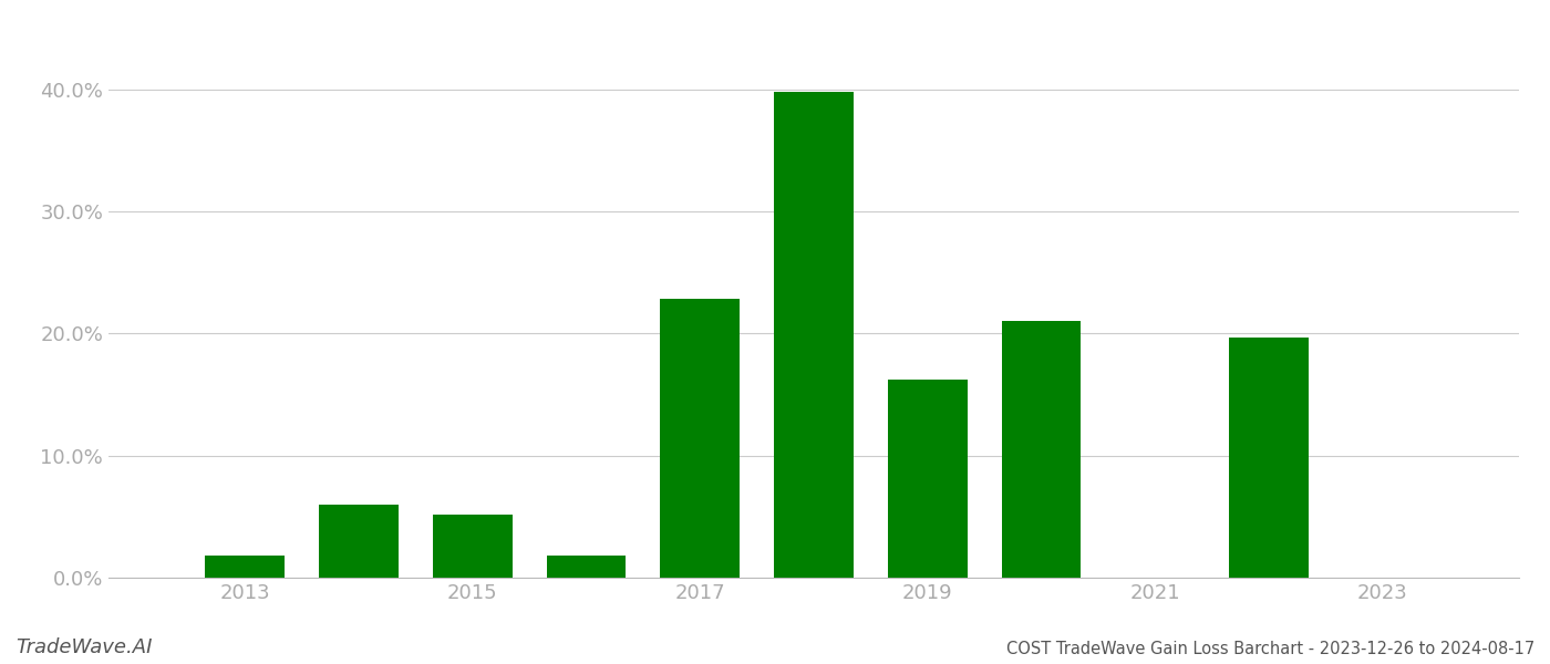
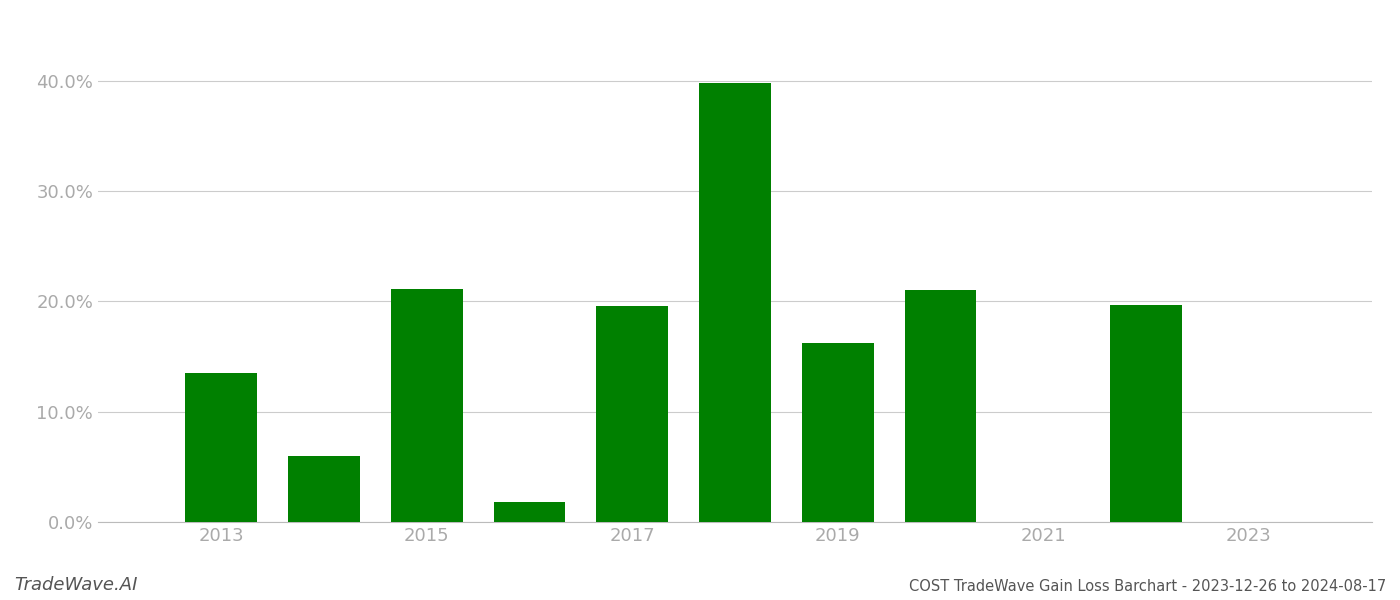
2013: 1.8% -> 13.5%
2015: 5.2% -> 21.1%
2017: 22.8% -> 19.6%
